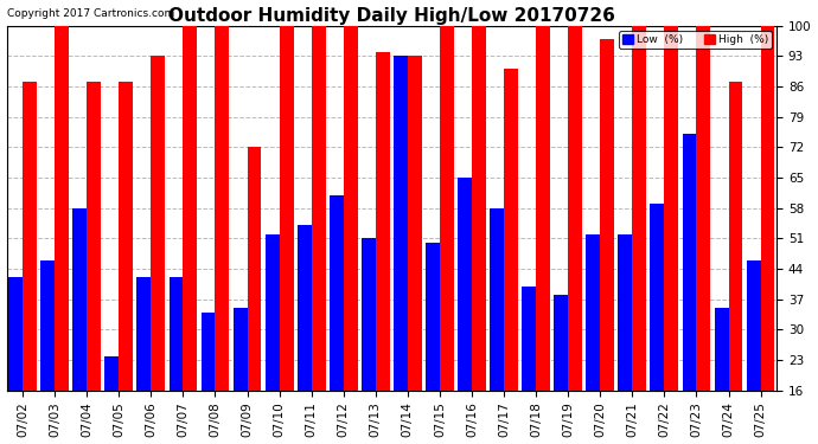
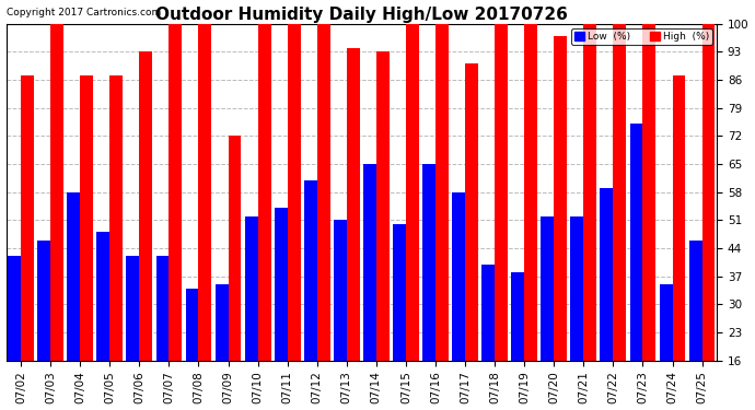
Low (%)/07/05: 24 -> 48
Low (%)/07/14: 93 -> 65
